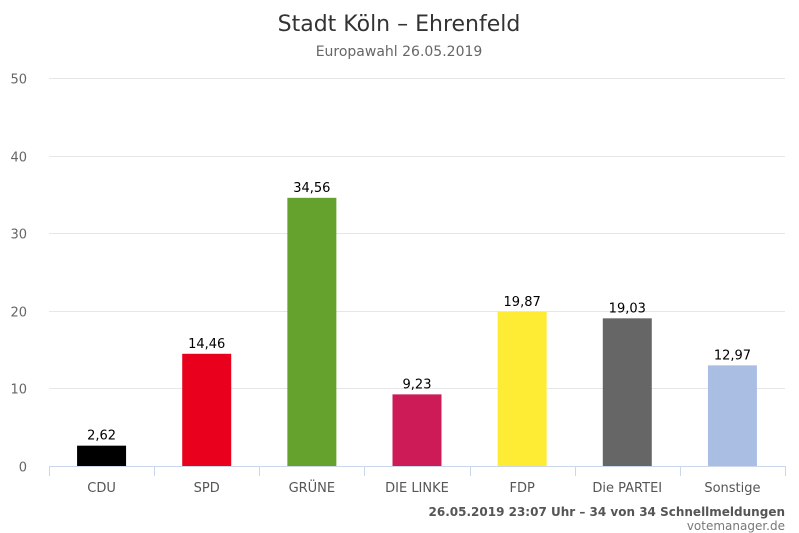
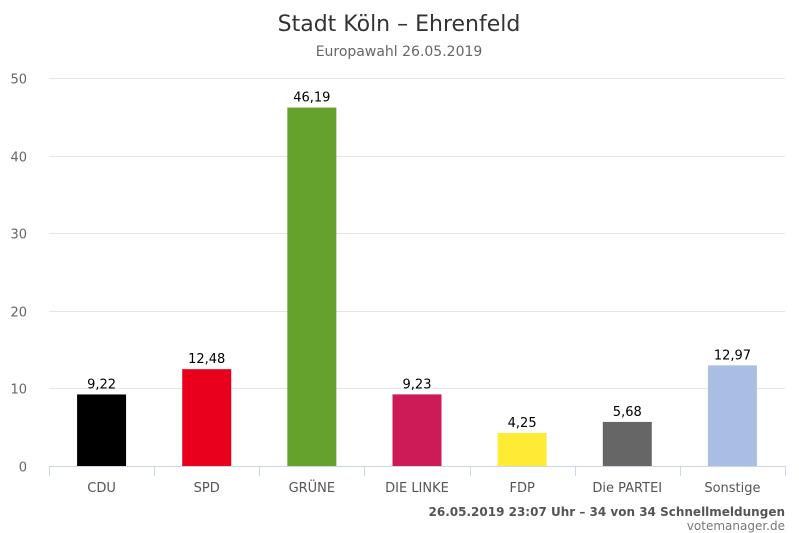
CDU: 2,62 -> 9,22
SPD: 14,46 -> 12,48
GRÜNE: 34,56 -> 46,19
FDP: 19,87 -> 4,25
Die PARTEI: 19,03 -> 5,68
